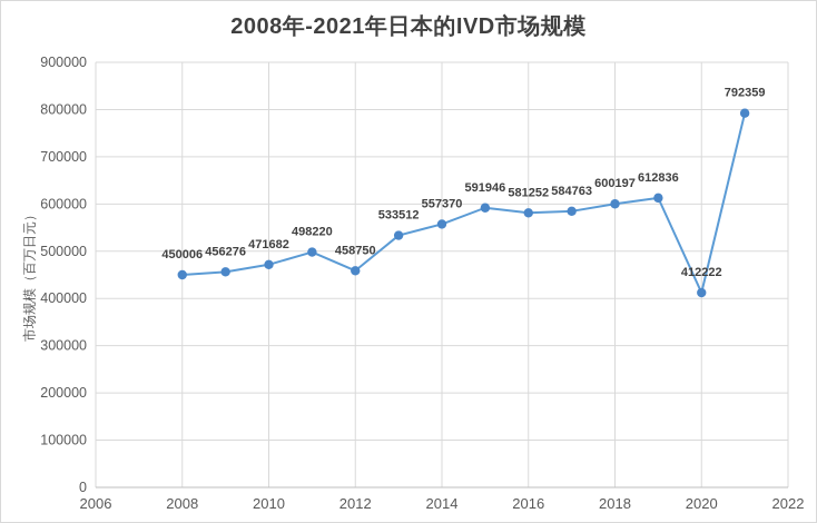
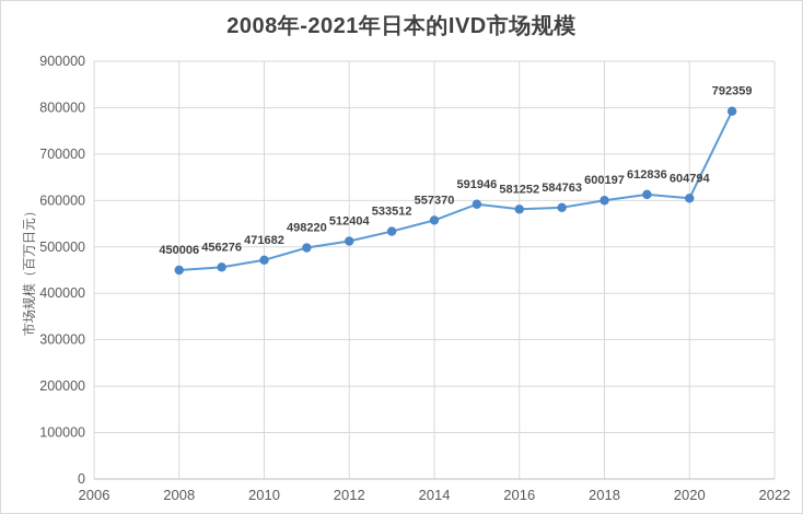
2012: 458750 -> 512404
2020: 412222 -> 604794
